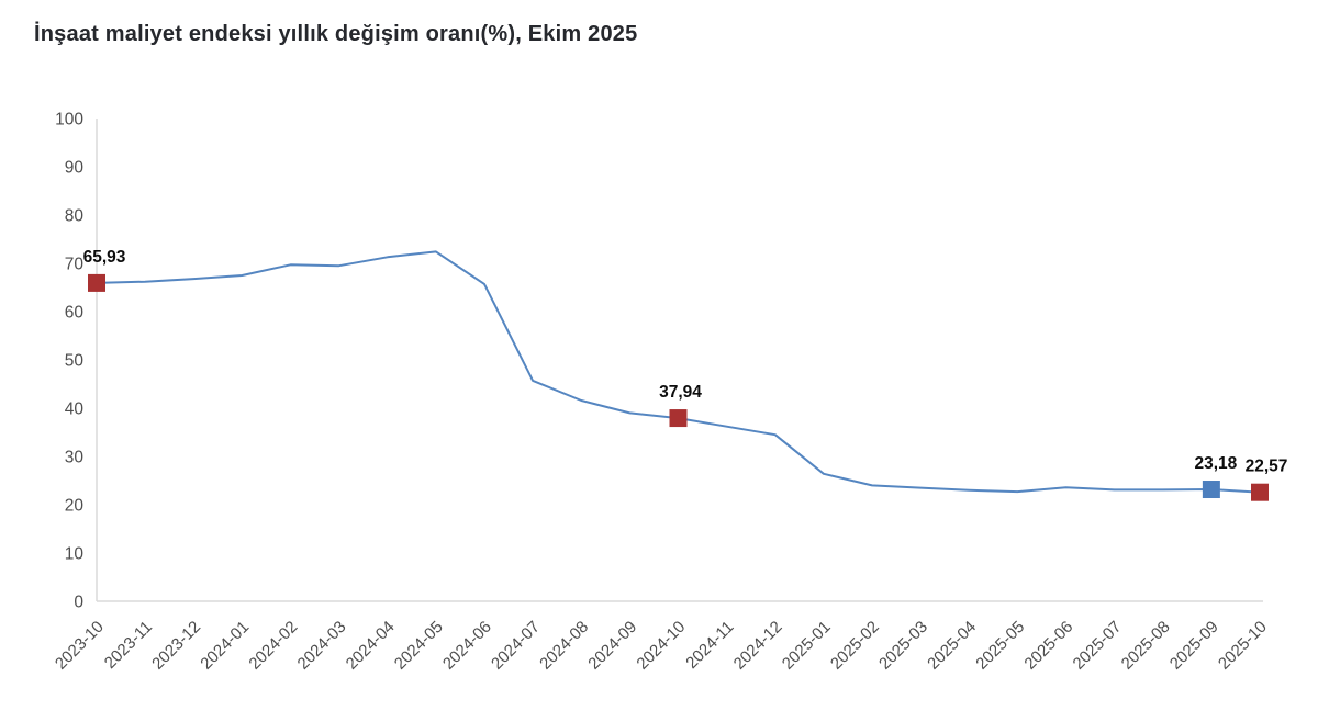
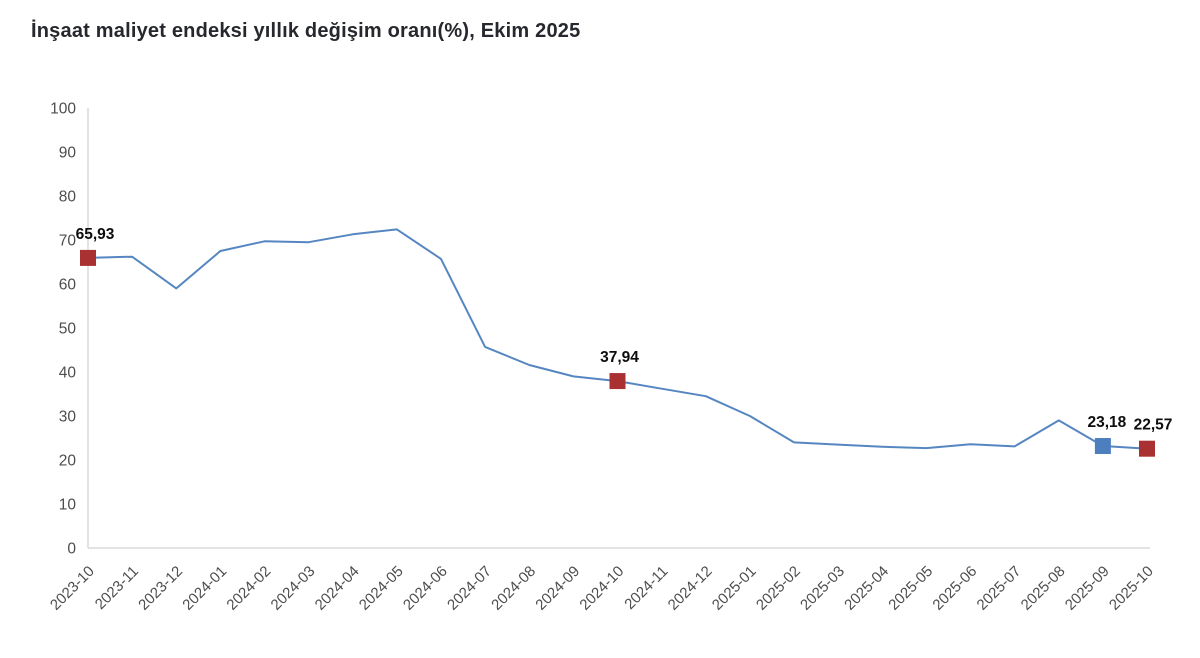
2023-12: 67 -> 59
2025-01: 26 -> 30
2025-08: 23 -> 29
